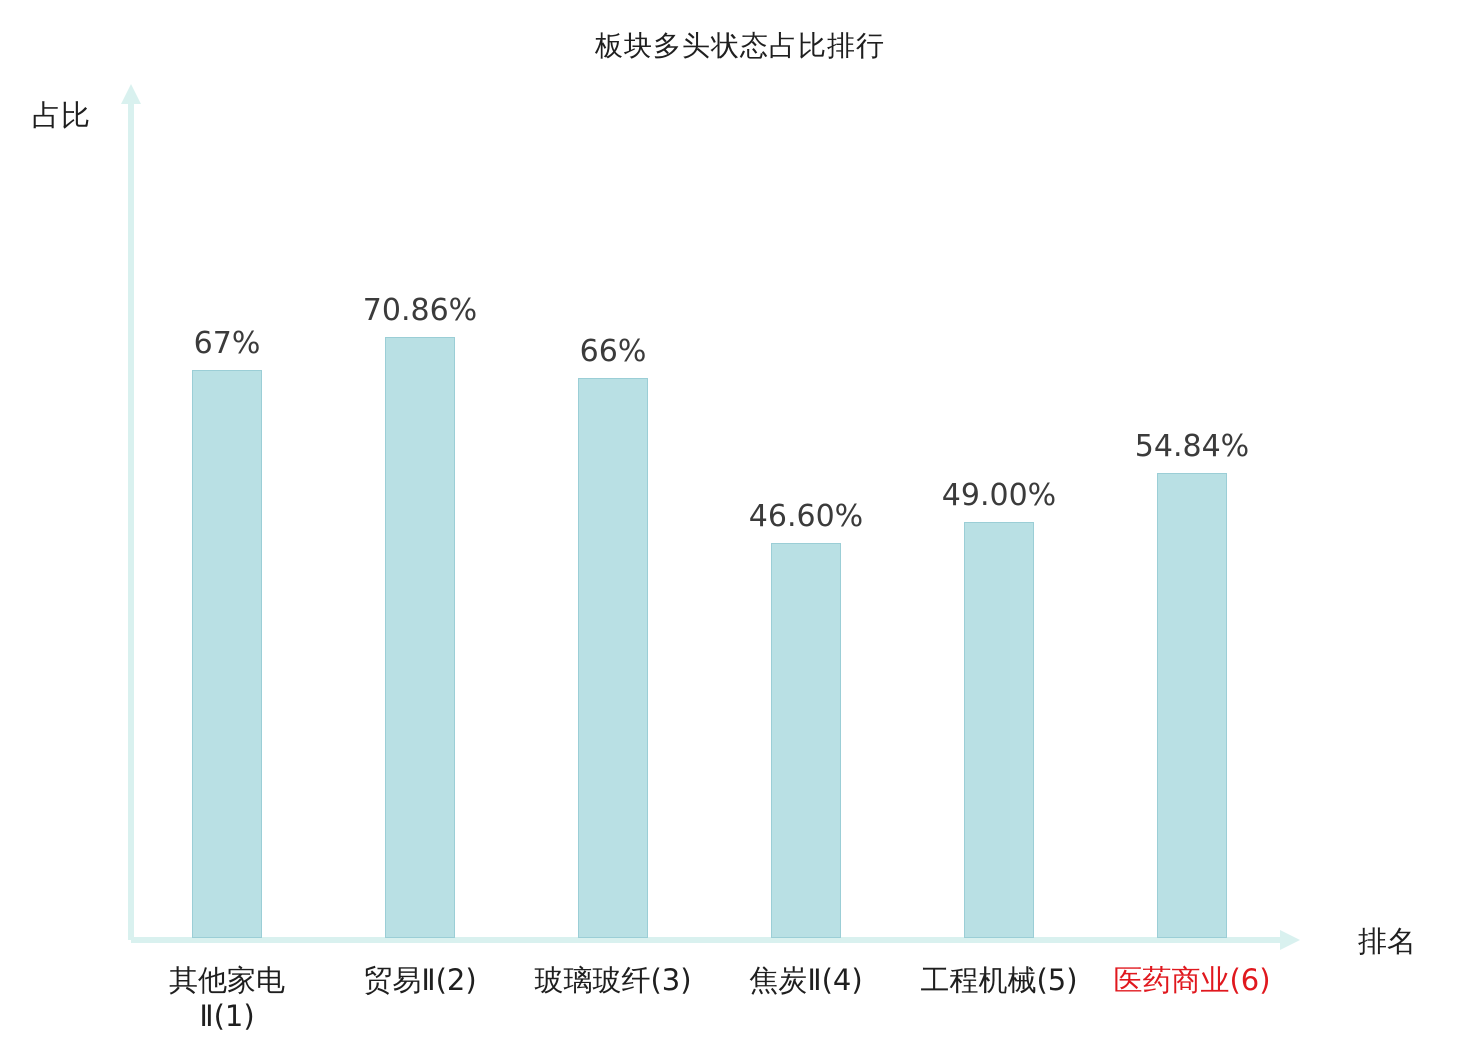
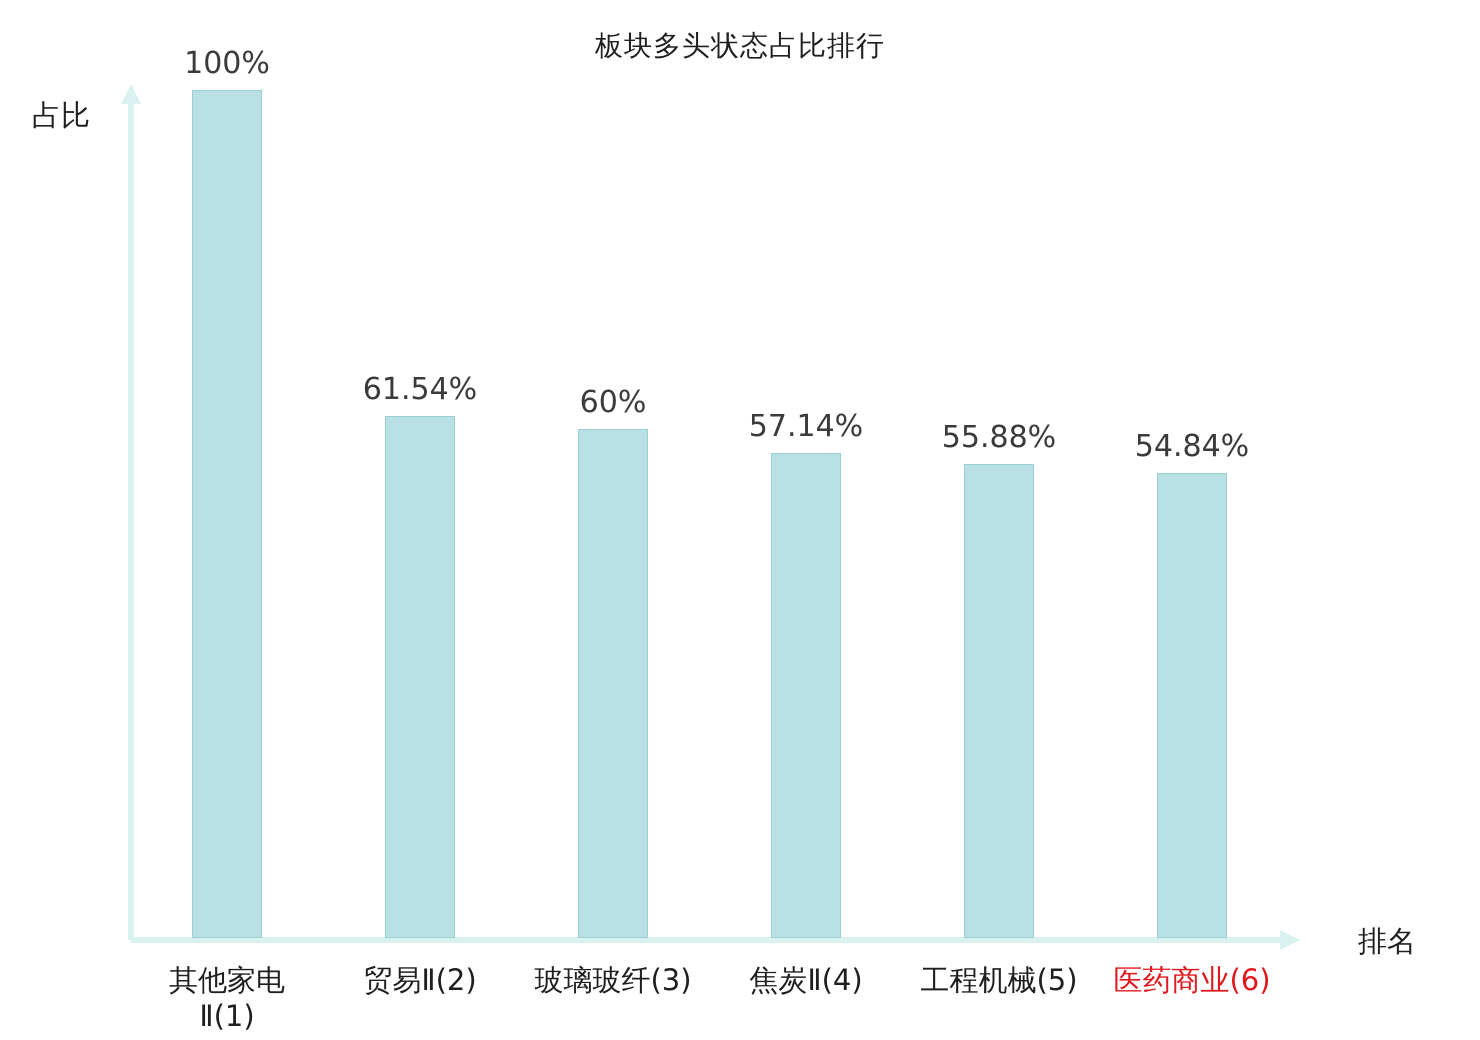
其他家电 Ⅱ(1): 67% -> 100%
贸易Ⅱ(2): 70.86% -> 61.54%
玻璃玻纤(3): 66% -> 60%
焦炭Ⅱ(4): 46.60% -> 57.14%
工程机械(5): 49.00% -> 55.88%
